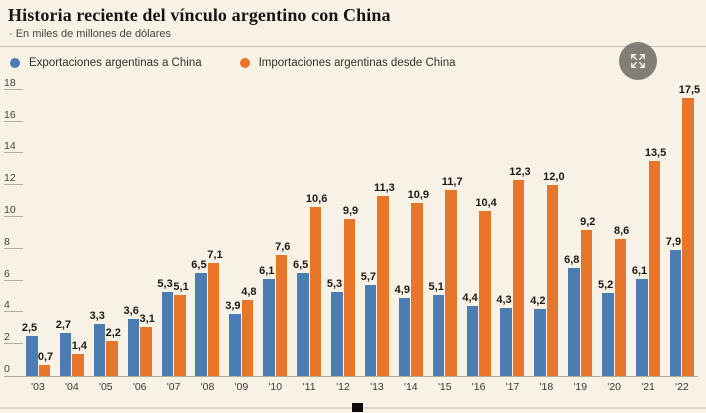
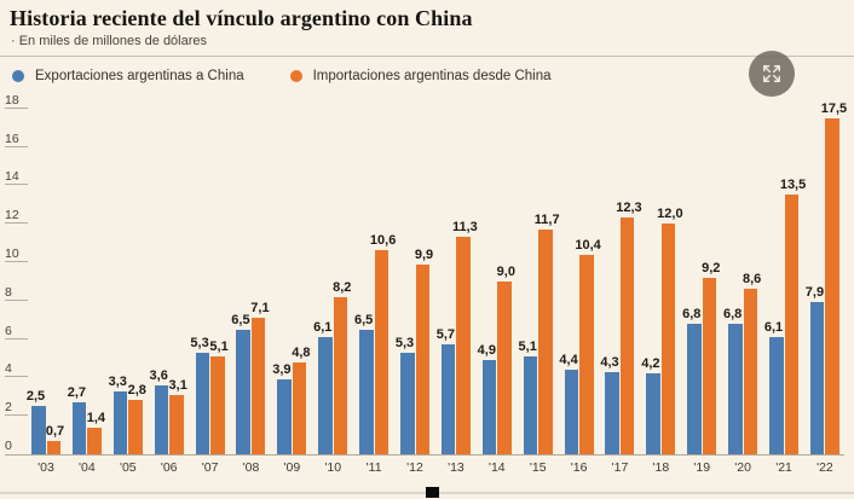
Importaciones argentinas desde China/'05: 2,2 -> 2,8
Importaciones argentinas desde China/'10: 7,6 -> 8,2
Importaciones argentinas desde China/'14: 10,9 -> 9,0
Exportaciones argentinas a China/'20: 5,2 -> 6,8
